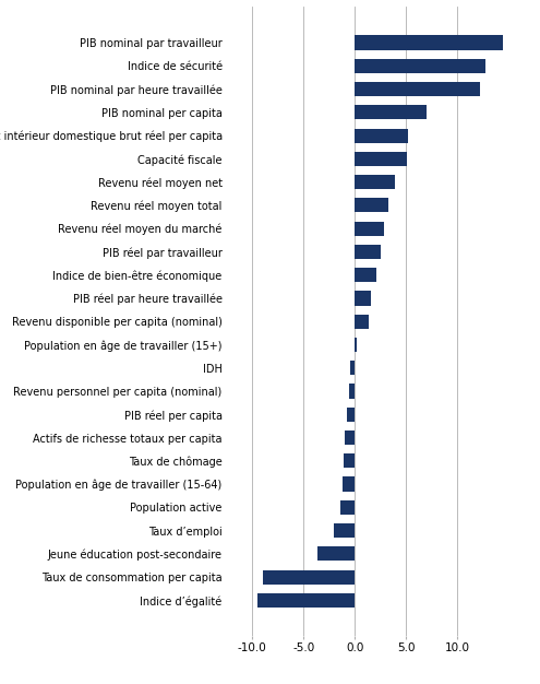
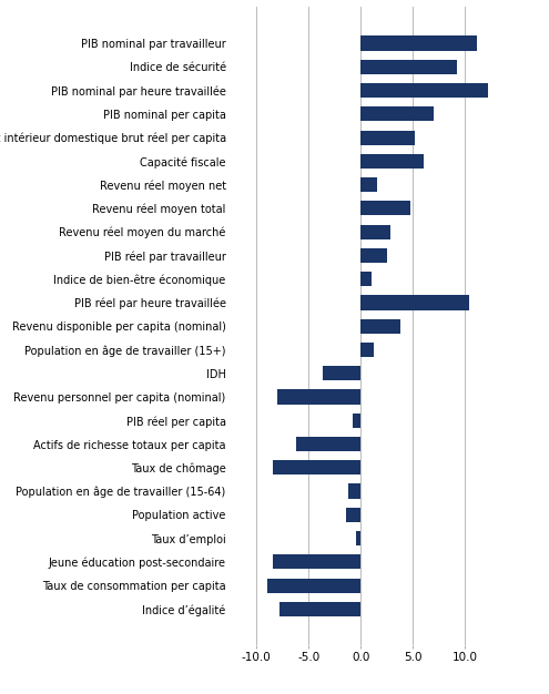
PIB nominal par travailleur: 14.5 -> 11.2
Indice de sécurité: 12.8 -> 9.2
Capacité fiscale: 5.1 -> 6.0
Revenu réel moyen net: 3.9 -> 1.6
Revenu réel moyen total: 3.3 -> 4.8
Indice de bien-être économique: 2.1 -> 1.0
PIB réel par heure travaillée: 1.6 -> 10.4
Revenu disponible per capita (nominal): 1.4 -> 3.8
Population en âge de travailler (15+): 0.2 -> 1.2
IDH: -0.5 -> -3.6
Revenu personnel per capita (nominal): -0.6 -> -8.0
Actifs de richesse totaux per capita: -1.0 -> -6.2
Taux de chômage: -1.1 -> -8.4
Taux d’emploi: -2.1 -> -0.4
Jeune éducation post-secondaire: -3.6 -> -8.4
Indice d’égalité: -9.5 -> -7.8
